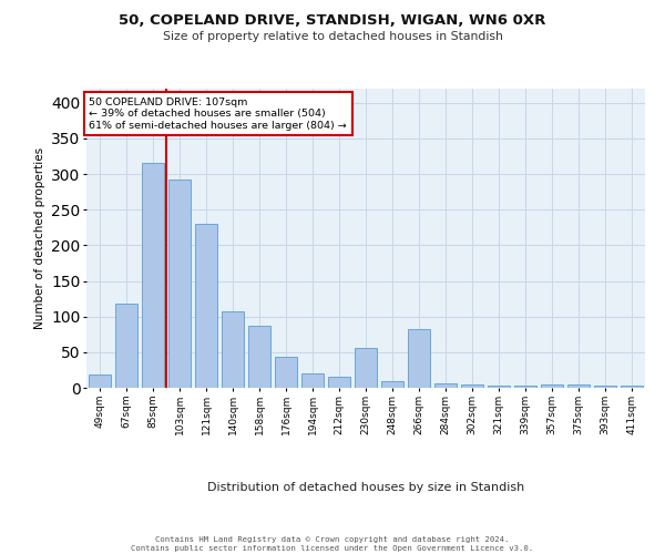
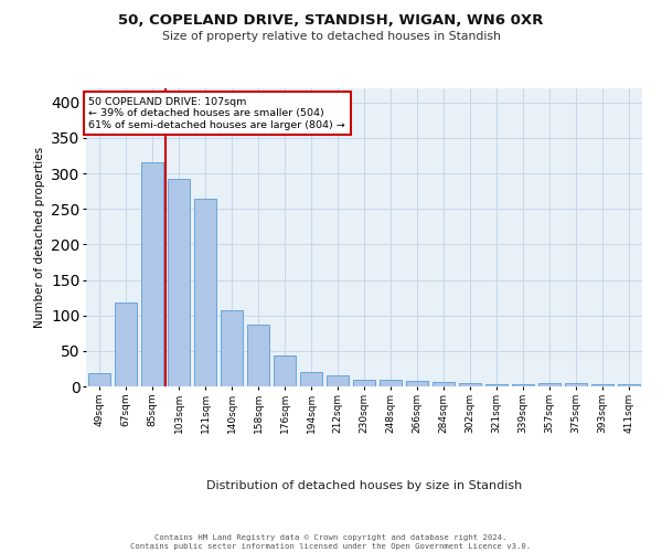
121sqm: 230 -> 265
230sqm: 56 -> 9
266sqm: 82 -> 8
